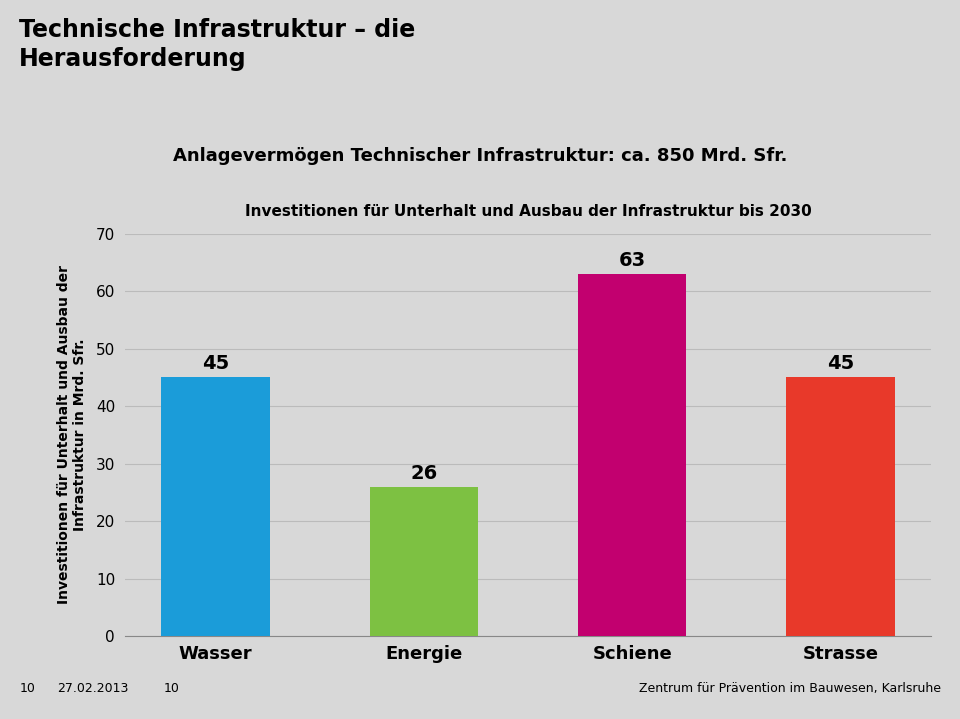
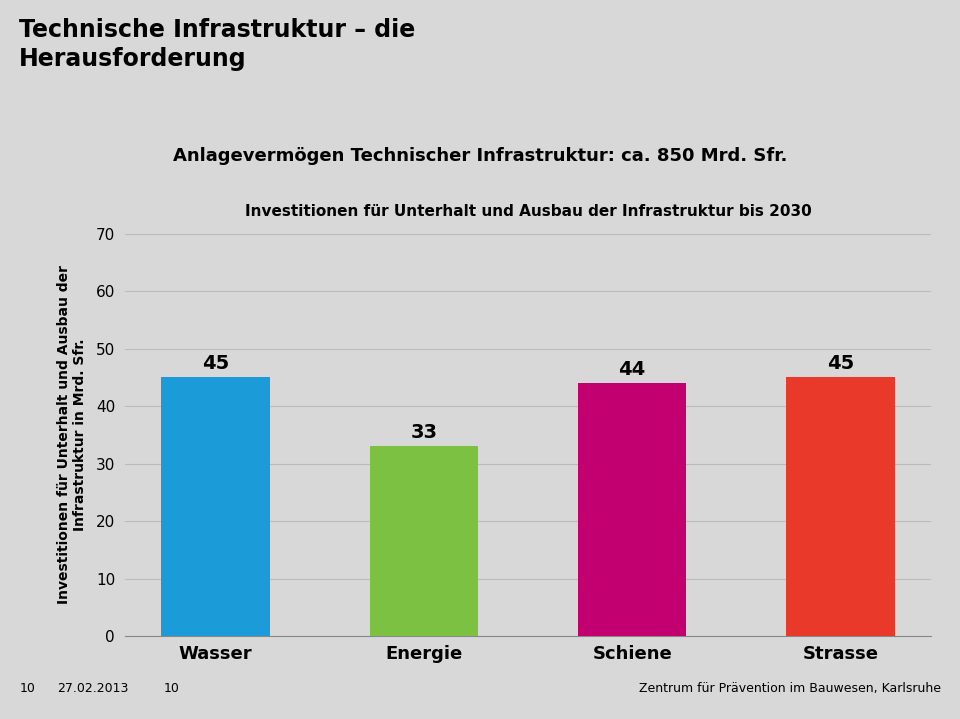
Energie: 26 -> 33
Schiene: 63 -> 44
